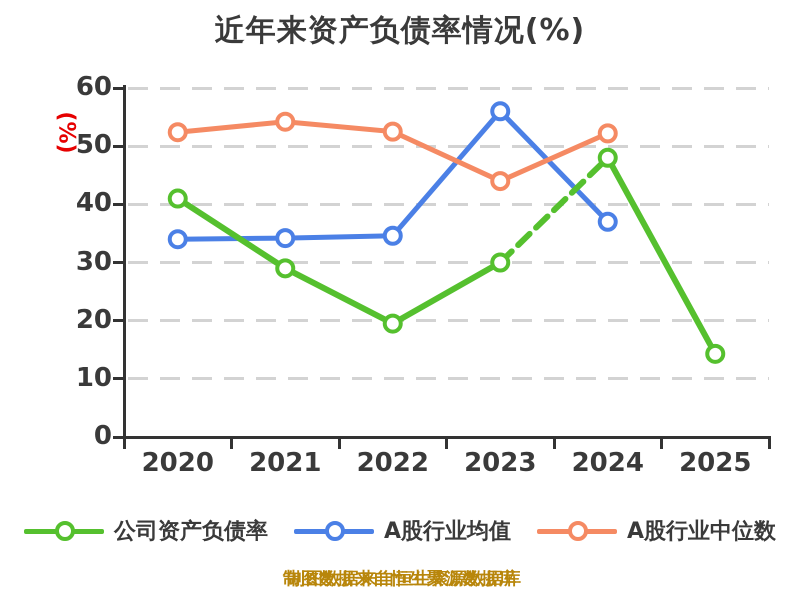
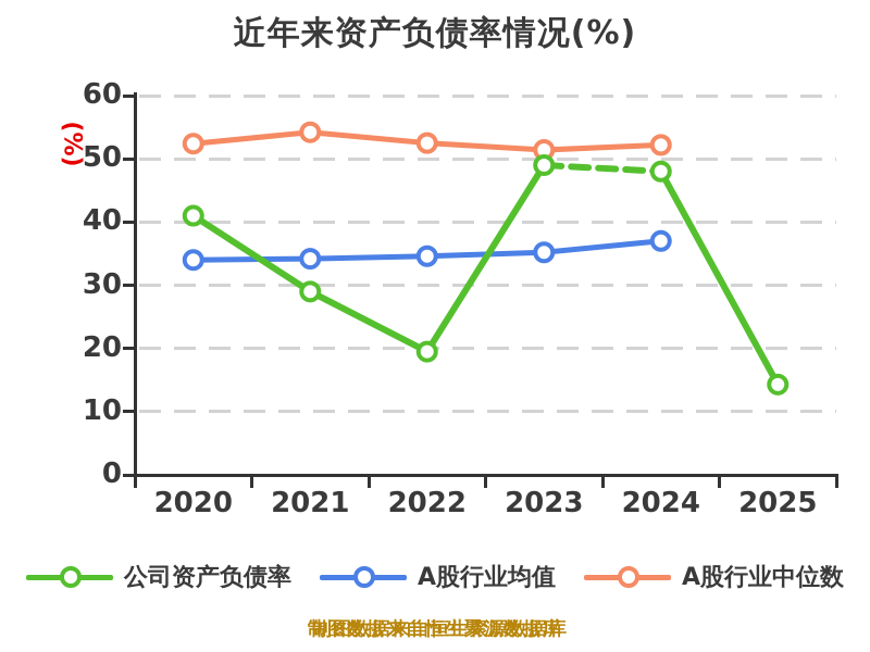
公司资产负债率/2023: 30 -> 49
A股行业均值/2023: 56 -> 35
A股行业中位数/2023: 44 -> 51
